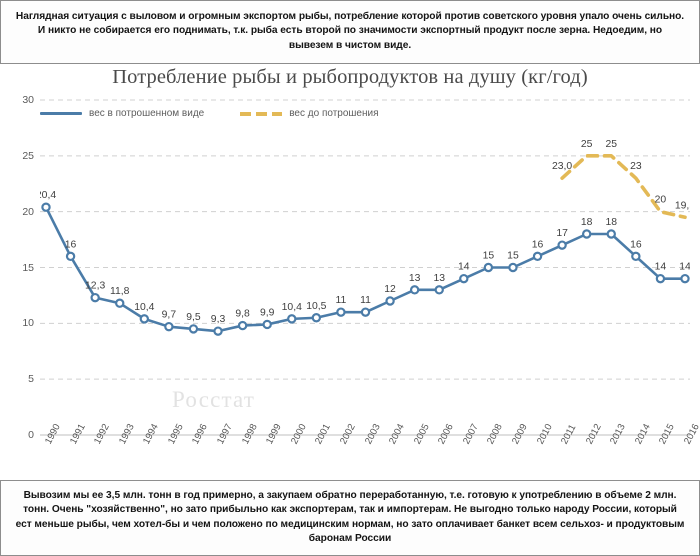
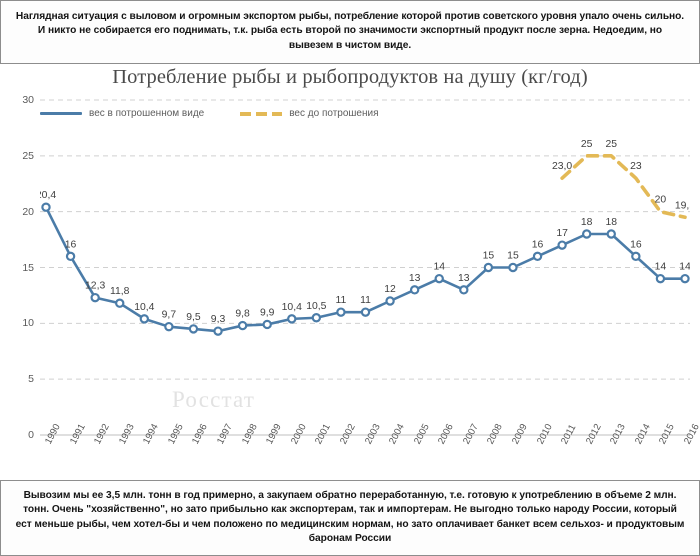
вес в потрошенном виде/2006: 13 -> 14
вес в потрошенном виде/2007: 14 -> 13
